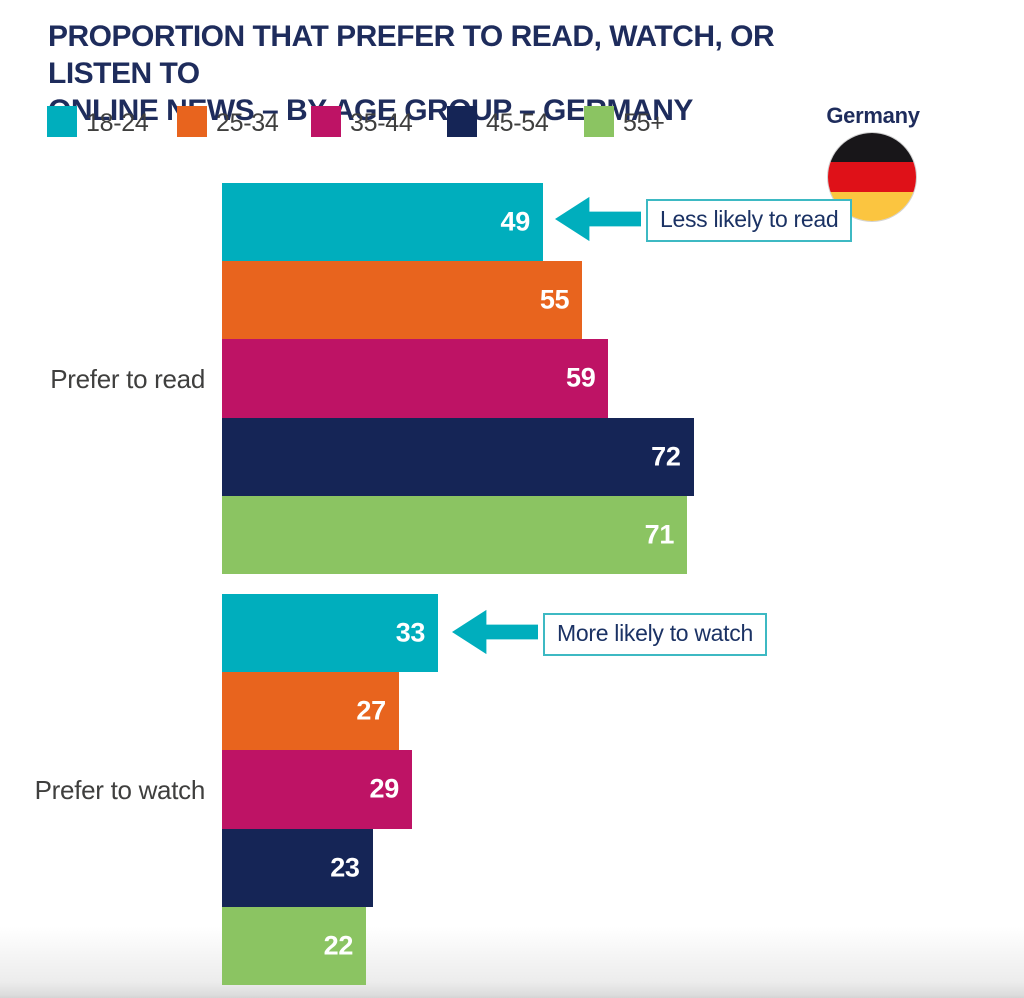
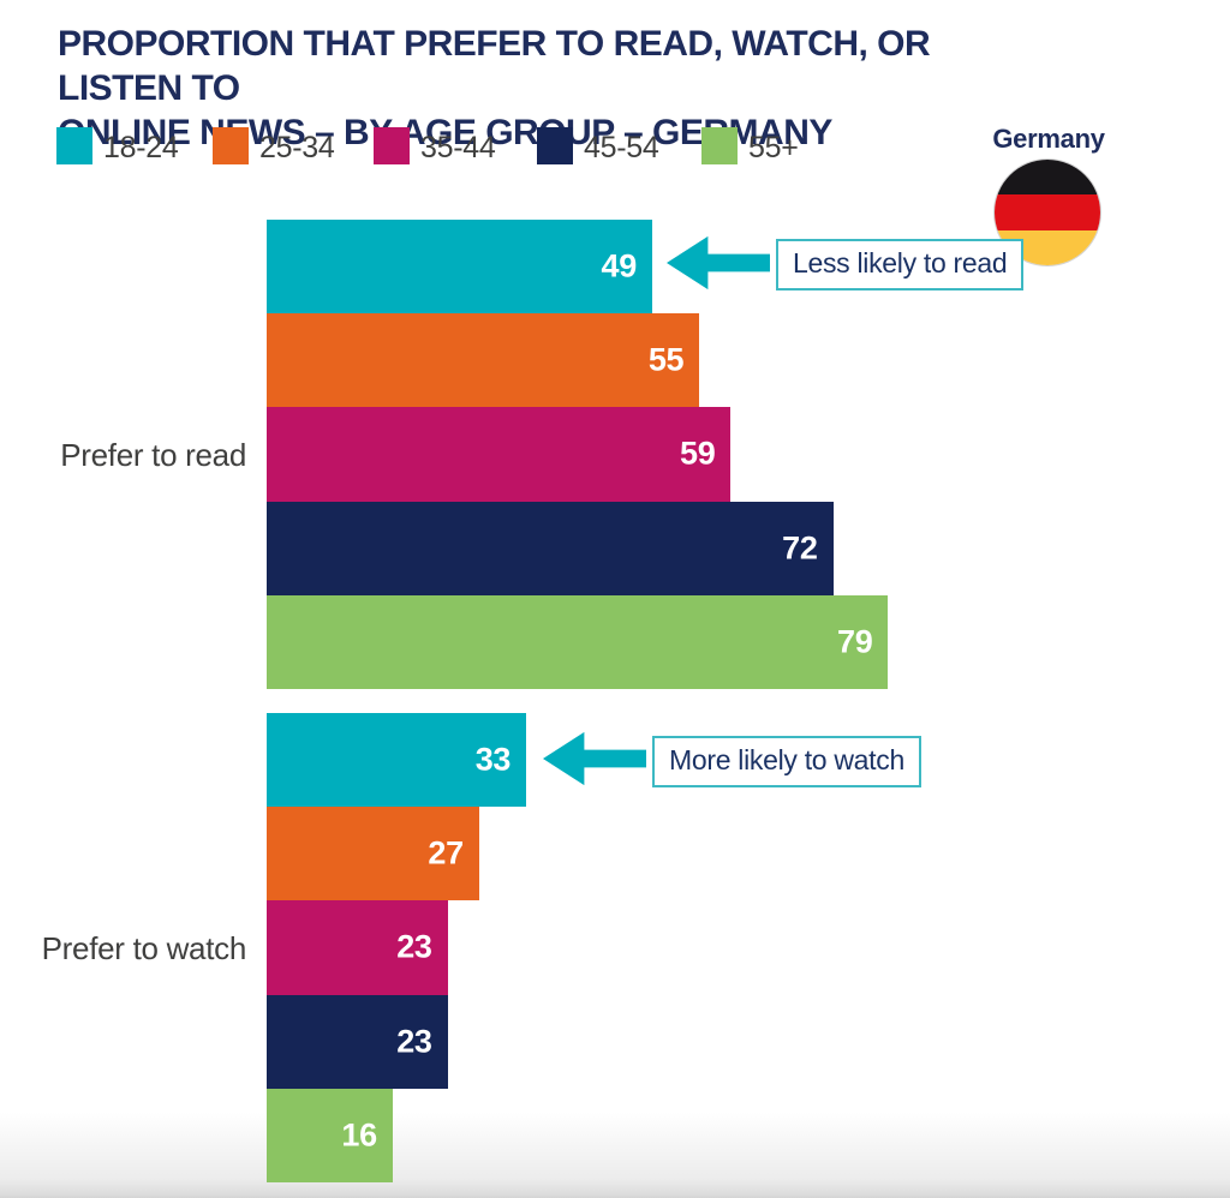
55+/Prefer to read: 71 -> 79
35-44/Prefer to watch: 29 -> 23
55+/Prefer to watch: 22 -> 16
